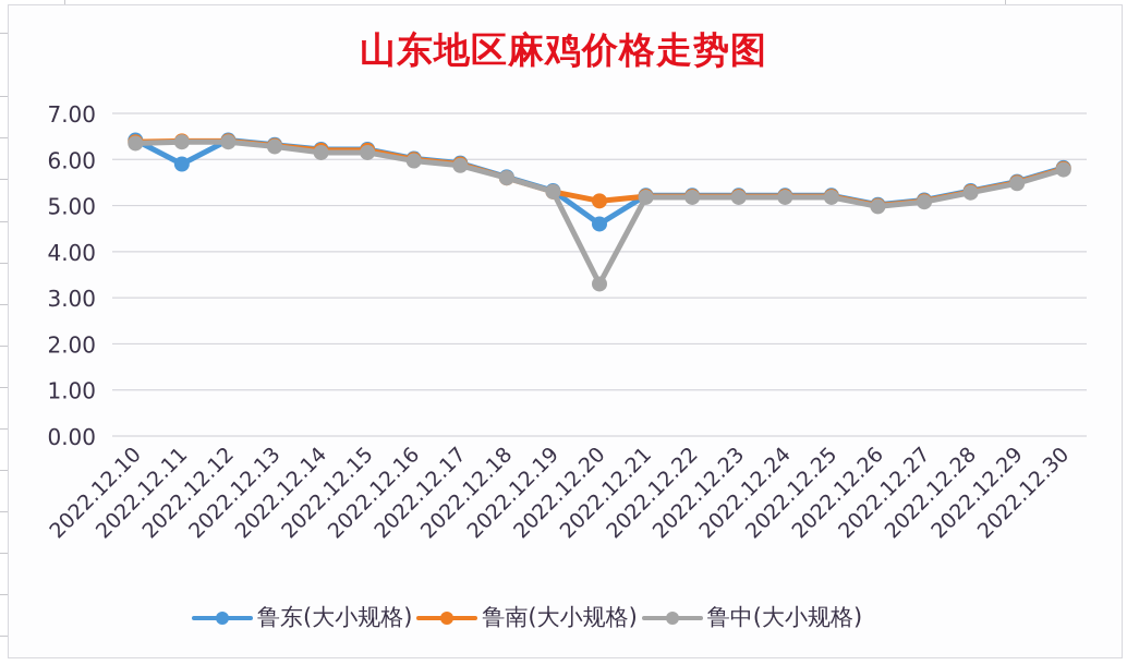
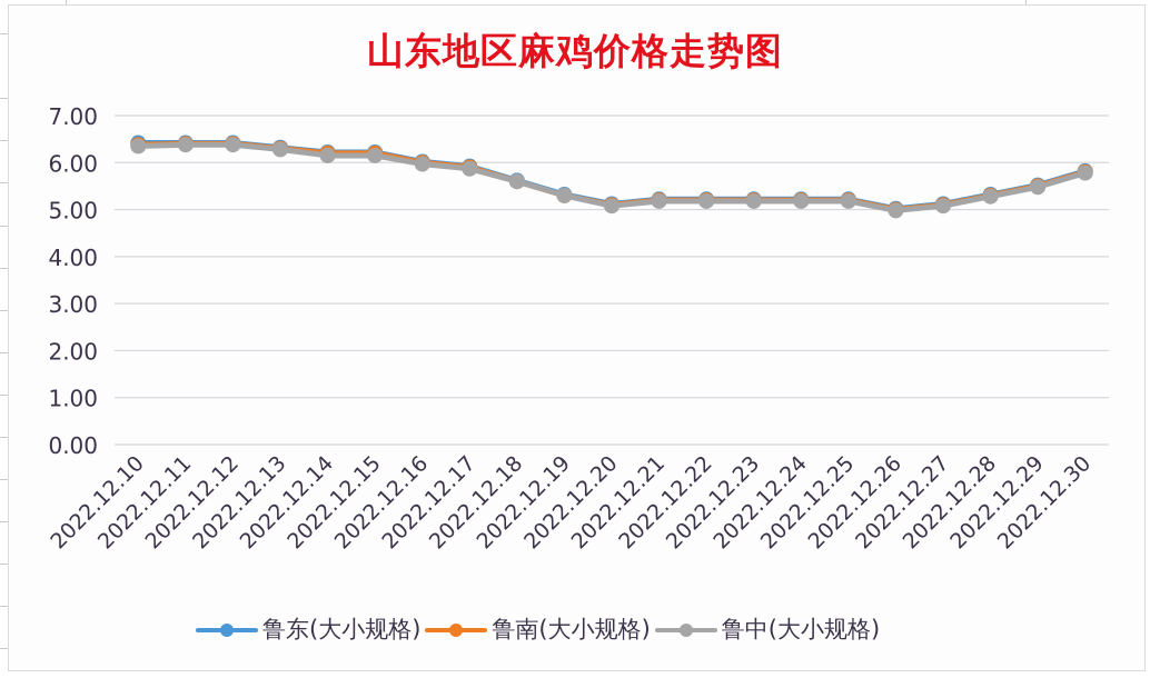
鲁东(大小规格)/2022.12.11: 5.9 -> 6.4
鲁东(大小规格)/2022.12.20: 4.6 -> 5.1
鲁中(大小规格)/2022.12.20: 3.3 -> 5.1
